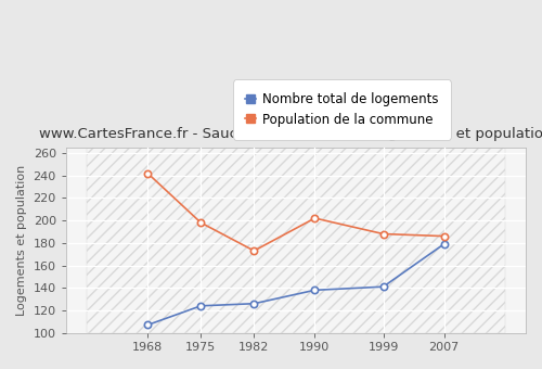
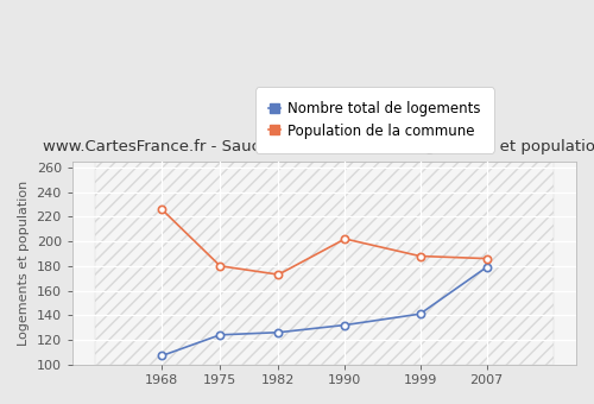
Population de la commune/1968: 242 -> 226
Population de la commune/1975: 198 -> 180
Nombre total de logements/1990: 138 -> 132
